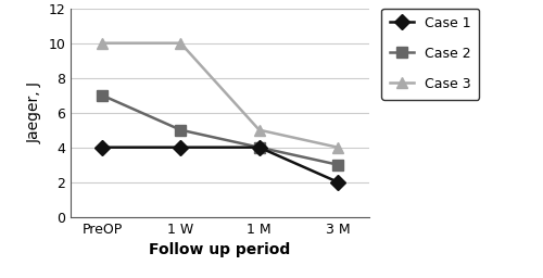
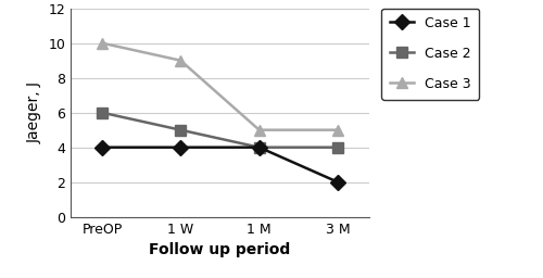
Case 2/PreOP: 7 -> 6
Case 3/1 W: 10 -> 9
Case 2/3 M: 3 -> 4
Case 3/3 M: 4 -> 5
